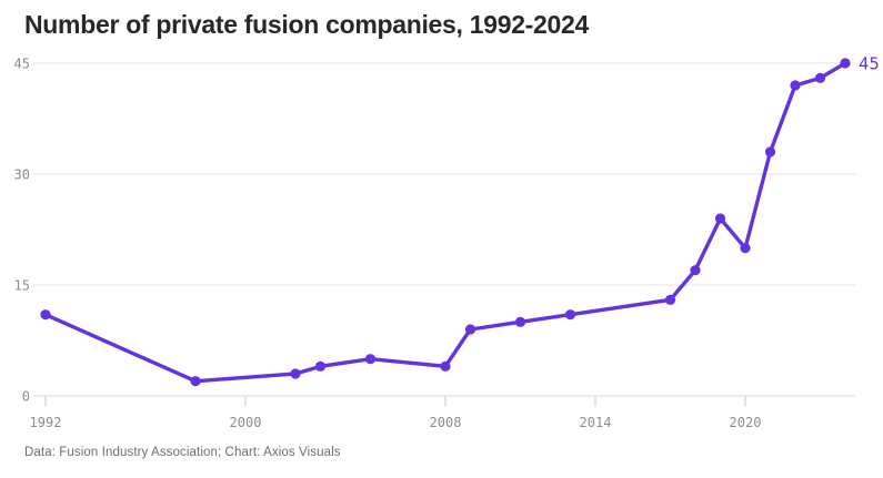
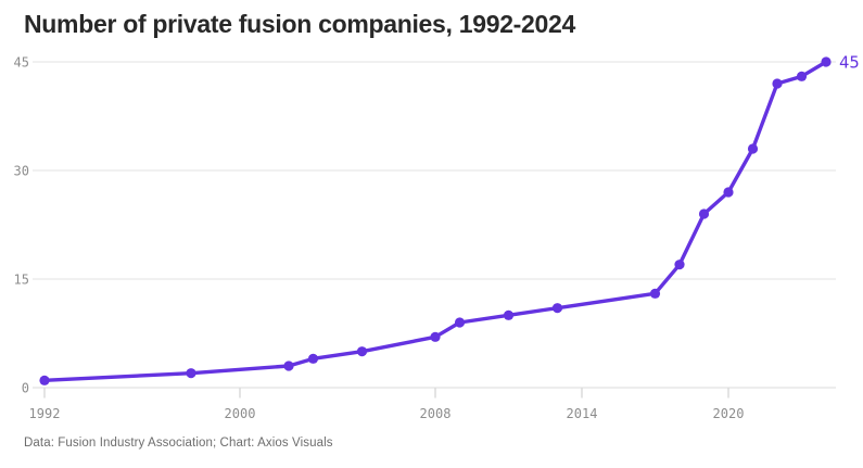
1992: 11 -> 1
2008: 4 -> 7
2020: 20 -> 27
